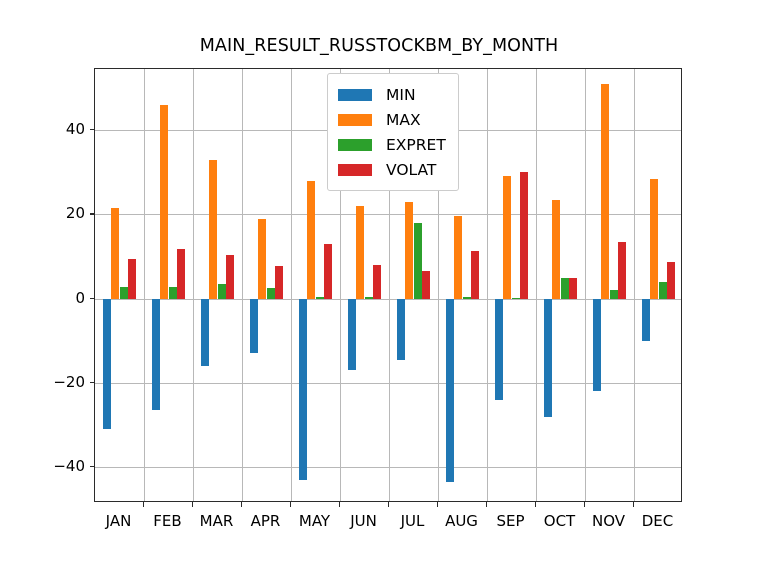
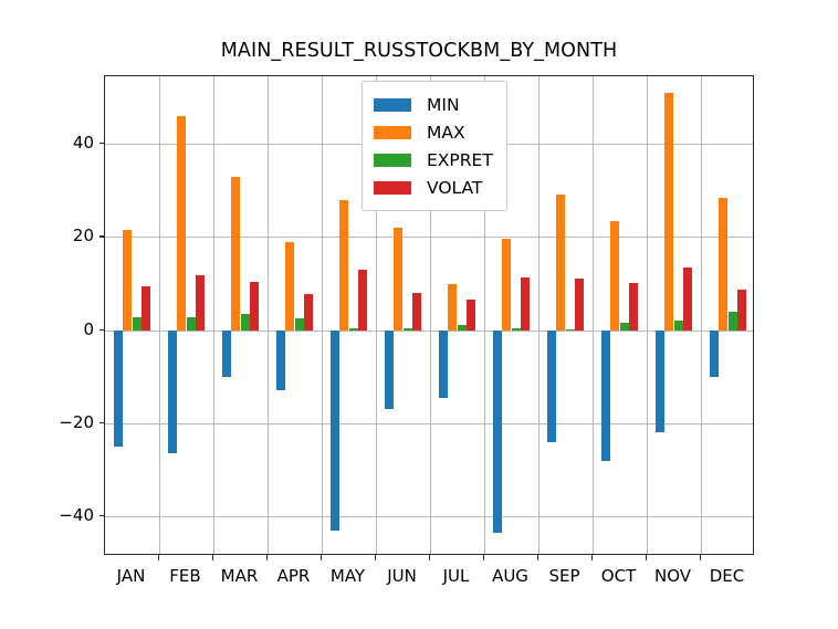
MIN/JAN: -31 -> -25
MIN/MAR: -16 -> -10
MAX/JUL: 23 -> 10
EXPRET/JUL: 18 -> 1
VOLAT/SEP: 30 -> 11
EXPRET/OCT: 5 -> 2
VOLAT/OCT: 5 -> 10
